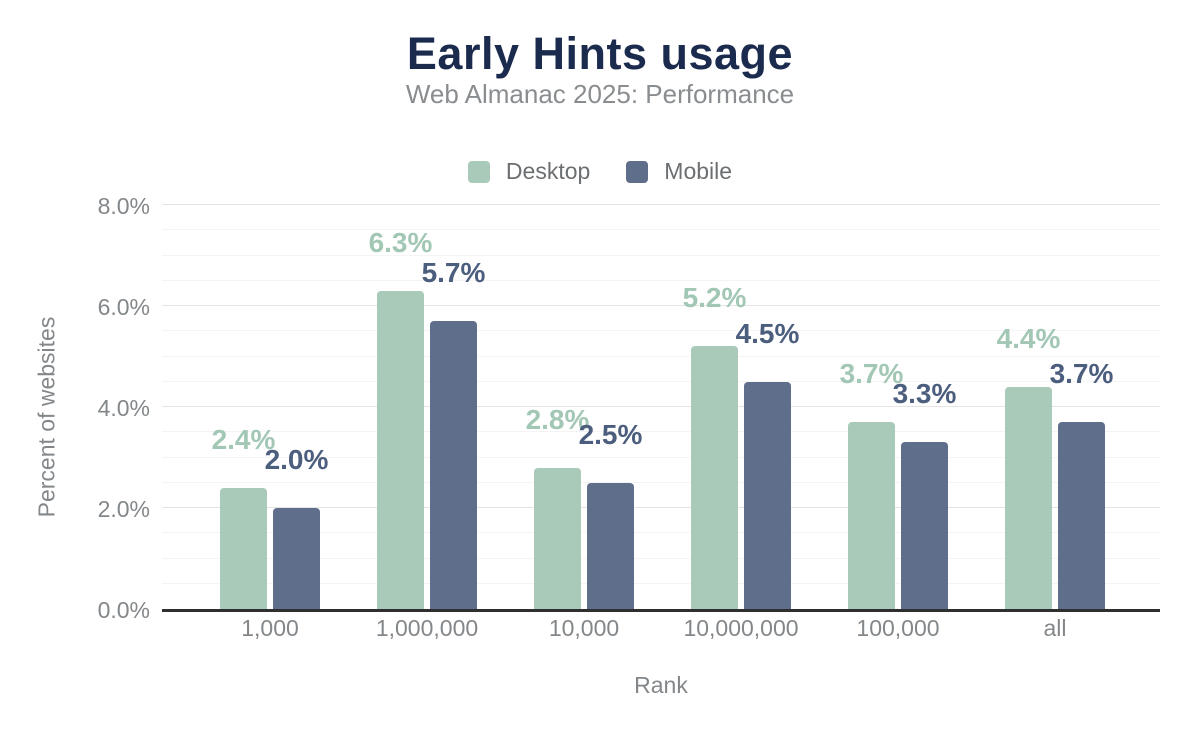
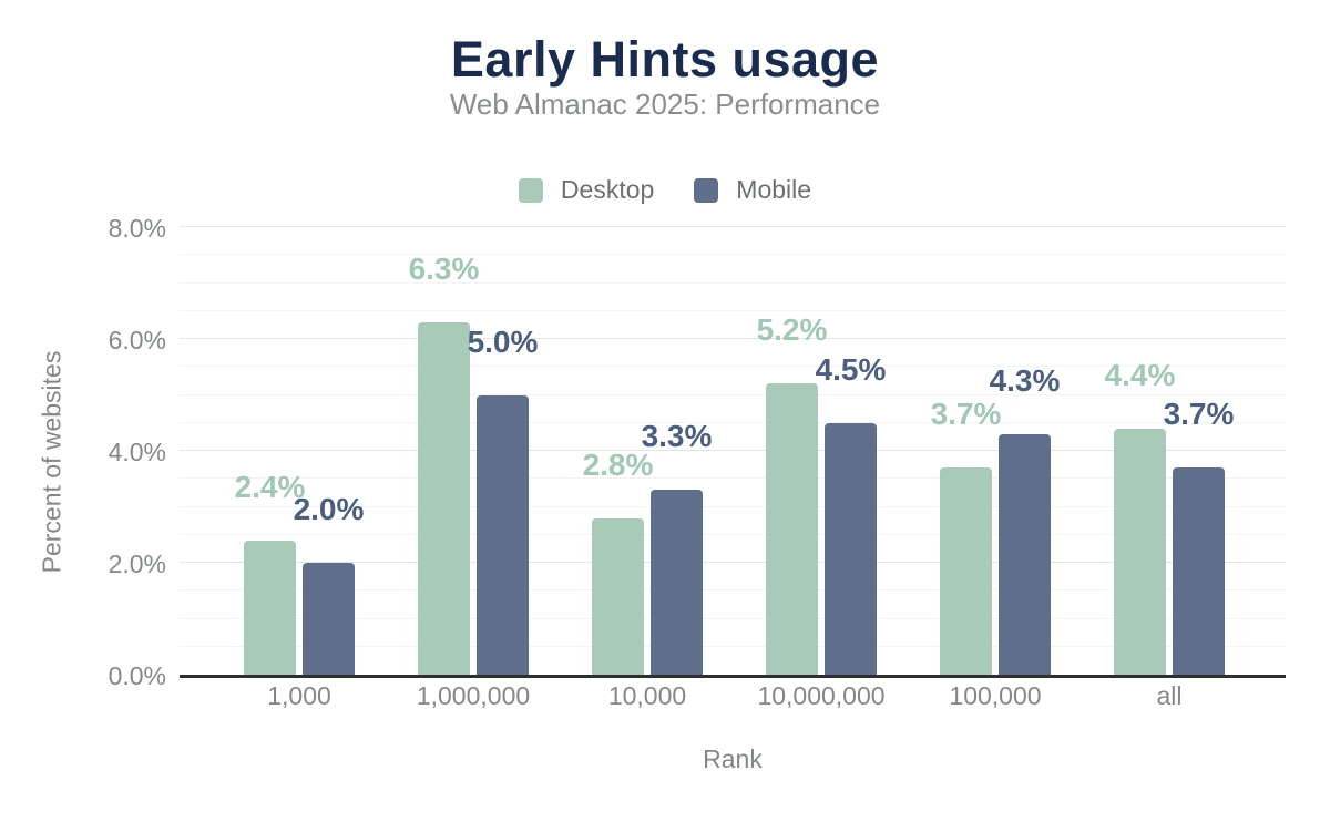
Mobile/1,000,000: 5.7% -> 5.0%
Mobile/10,000: 2.5% -> 3.3%
Mobile/100,000: 3.3% -> 4.3%
